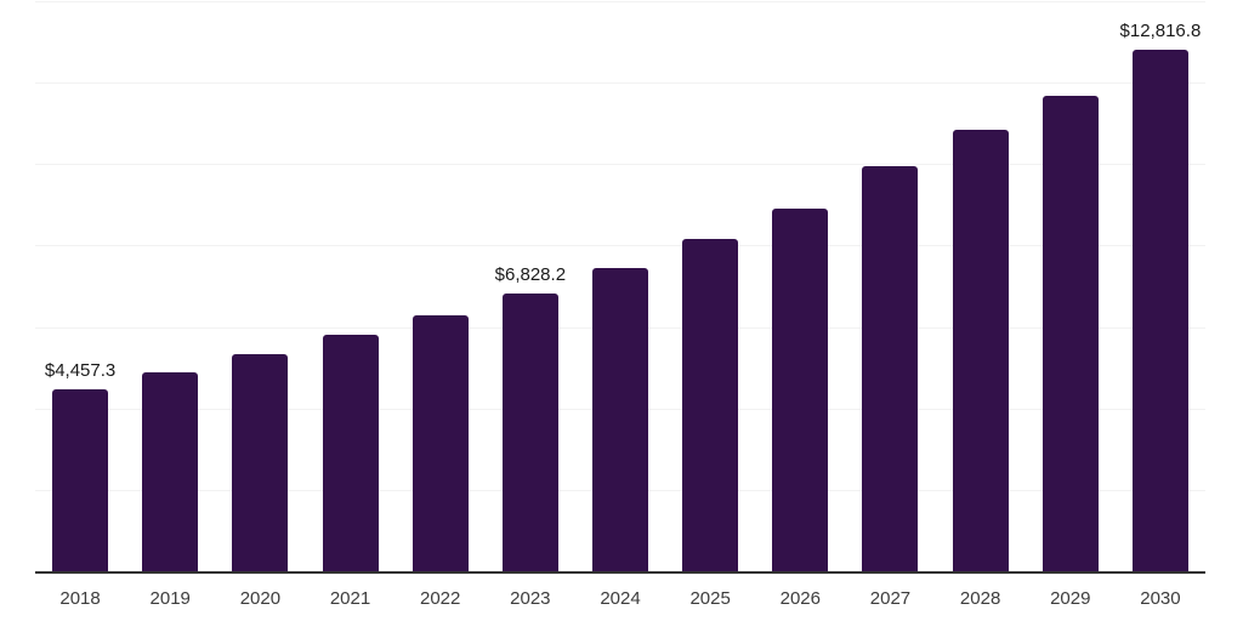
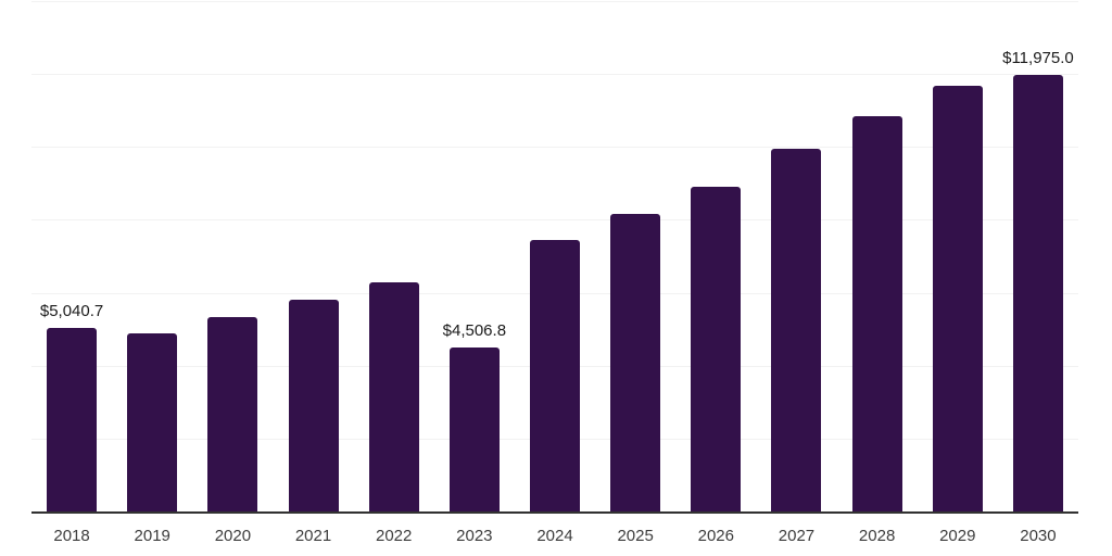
2018: $4,457.3 -> $5,040.7
2023: $6,828.2 -> $4,506.8
2030: $12,816.8 -> $11,975.0
